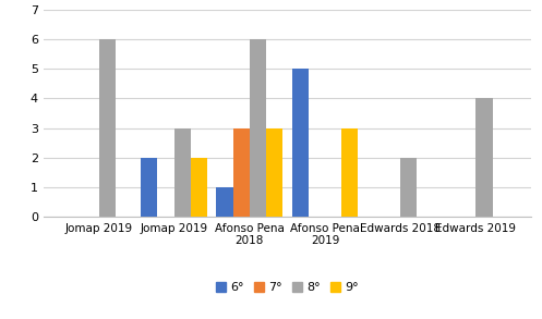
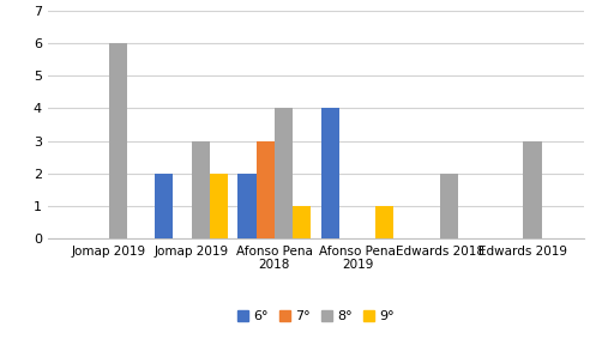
6°/Afonso Pena 2018: 1 -> 2
8°/Afonso Pena 2018: 6 -> 4
9°/Afonso Pena 2018: 3 -> 1
6°/Afonso Pena 2019: 5 -> 4
9°/Afonso Pena 2019: 3 -> 1
8°/Edwards 2019: 4 -> 3
